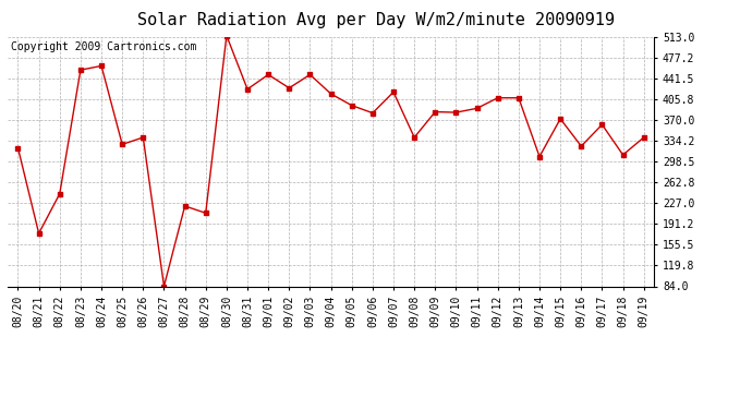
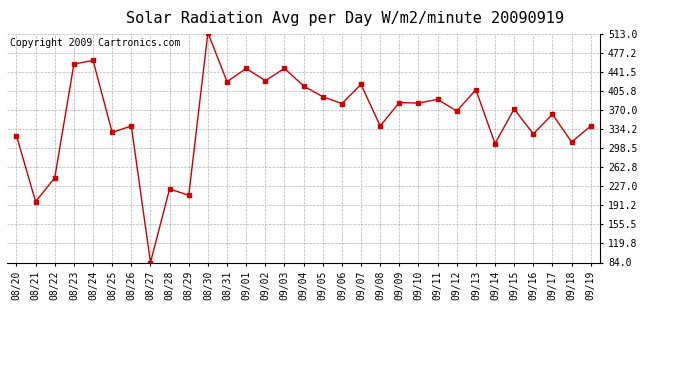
08/21: 175 -> 198
09/12: 408 -> 368
